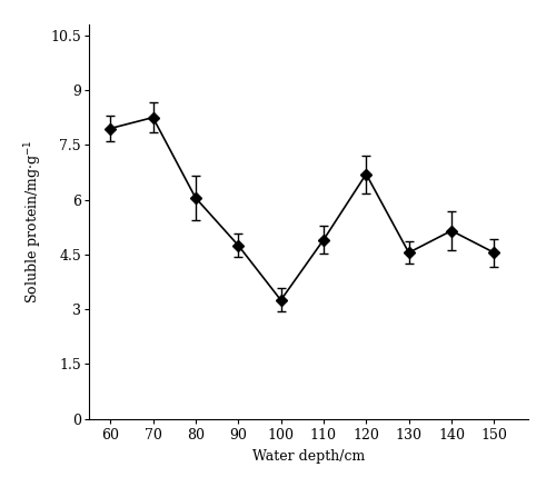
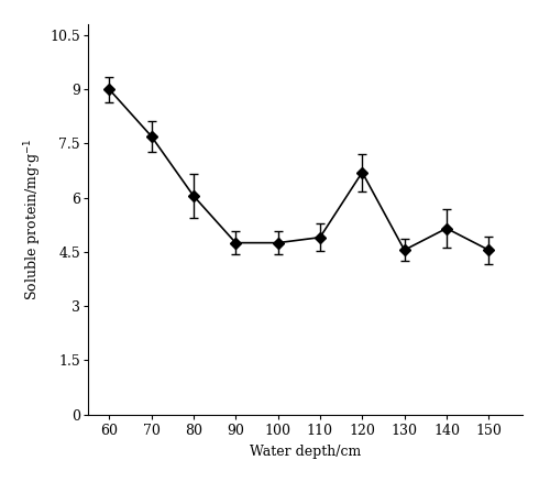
60: 7.95 -> 9.00
70: 8.25 -> 7.70
100: 3.25 -> 4.75
